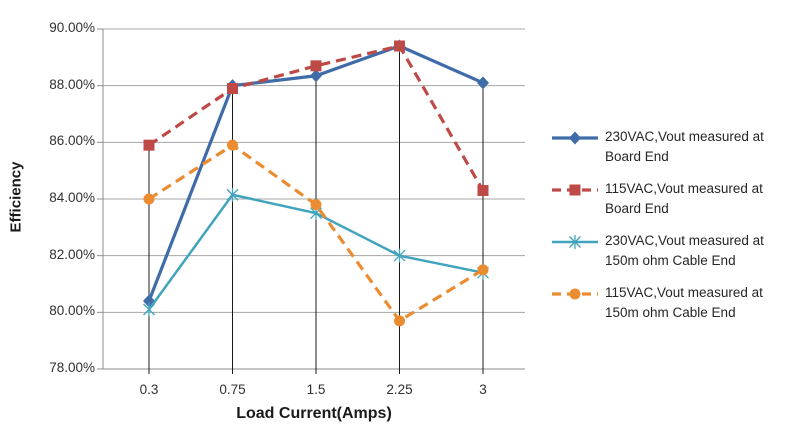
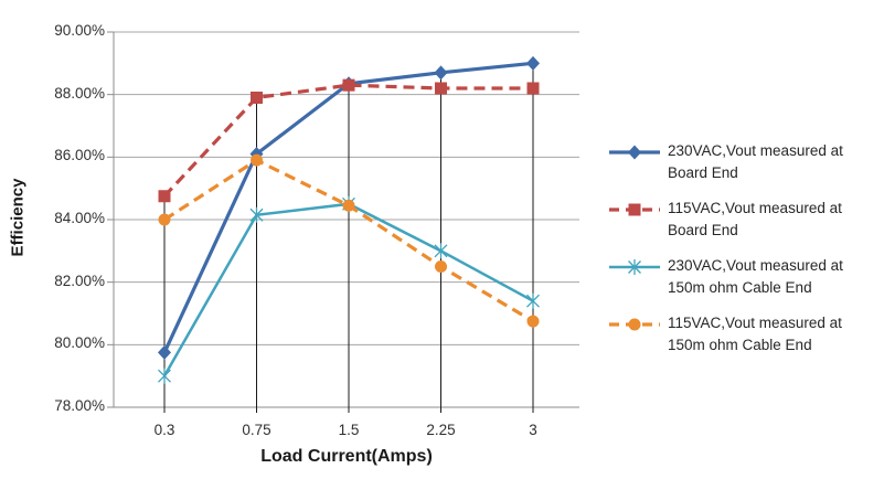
230VAC,Vout measured at Board End/0.3: 80.4% -> 79.8%
115VAC,Vout measured at Board End/0.3: 85.9% -> 84.8%
230VAC,Vout measured at 150m ohm Cable End/0.3: 80.1% -> 79.0%
230VAC,Vout measured at Board End/0.75: 88.0% -> 86.1%
115VAC,Vout measured at Board End/1.5: 88.7% -> 88.3%
230VAC,Vout measured at 150m ohm Cable End/1.5: 83.5% -> 84.5%
115VAC,Vout measured at 150m ohm Cable End/1.5: 83.8% -> 84.5%
230VAC,Vout measured at Board End/2.25: 89.4% -> 88.7%
115VAC,Vout measured at Board End/2.25: 89.4% -> 88.2%
230VAC,Vout measured at 150m ohm Cable End/2.25: 82.0% -> 83.0%
115VAC,Vout measured at 150m ohm Cable End/2.25: 79.7% -> 82.5%
230VAC,Vout measured at Board End/3: 88.1% -> 89.0%
115VAC,Vout measured at Board End/3: 84.3% -> 88.2%
115VAC,Vout measured at 150m ohm Cable End/3: 81.5% -> 80.8%
